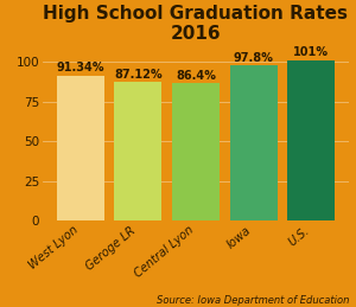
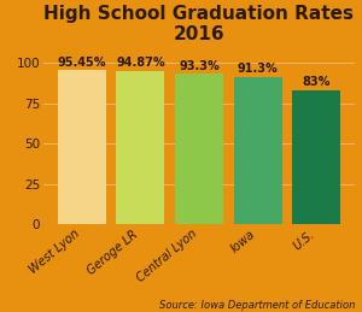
West Lyon: 91.34% -> 95.45%
Geroge LR: 87.12% -> 94.87%
Central Lyon: 86.4% -> 93.3%
Iowa: 97.8% -> 91.3%
U.S.: 101% -> 83%
